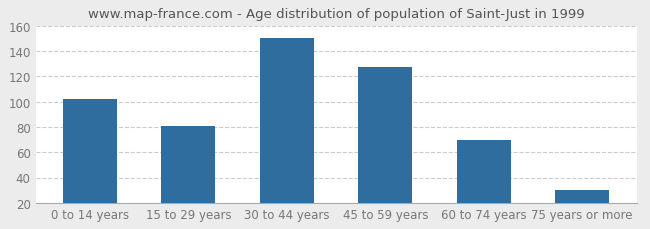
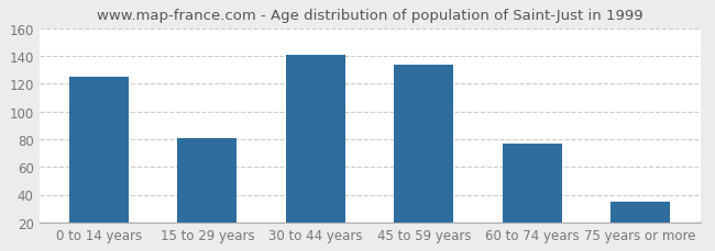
0 to 14 years: 102 -> 125
30 to 44 years: 150 -> 141
45 to 59 years: 127 -> 134
60 to 74 years: 70 -> 77
75 years or more: 30 -> 35
